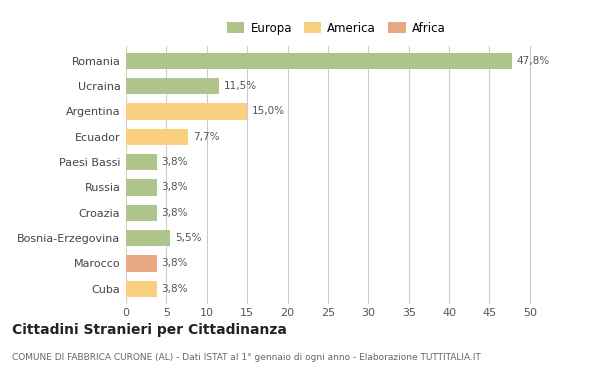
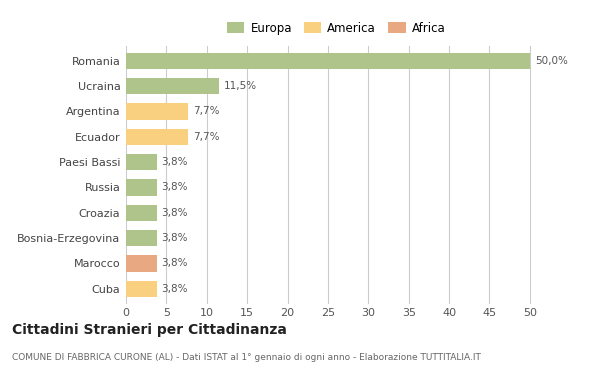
Romania: 47,8% -> 50,0%
Argentina: 15,0% -> 7,7%
Bosnia-Erzegovina: 5,5% -> 3,8%
